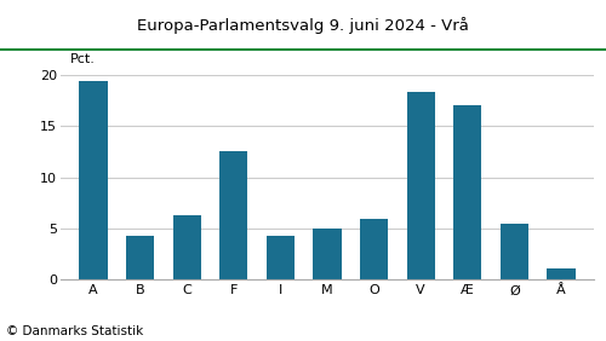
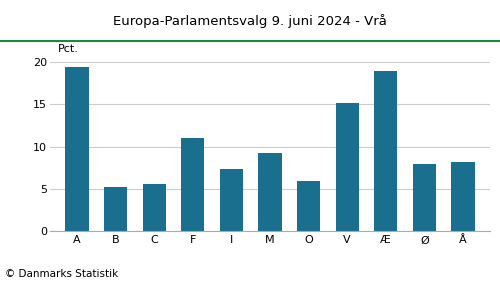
B: 4.3 -> 5.2
C: 6.3 -> 5.6
F: 12.6 -> 11.0
I: 4.3 -> 7.4
M: 5.0 -> 9.2
V: 18.4 -> 15.2
Æ: 17.0 -> 19.0
Ø: 5.5 -> 8.0
Å: 1.1 -> 8.2
